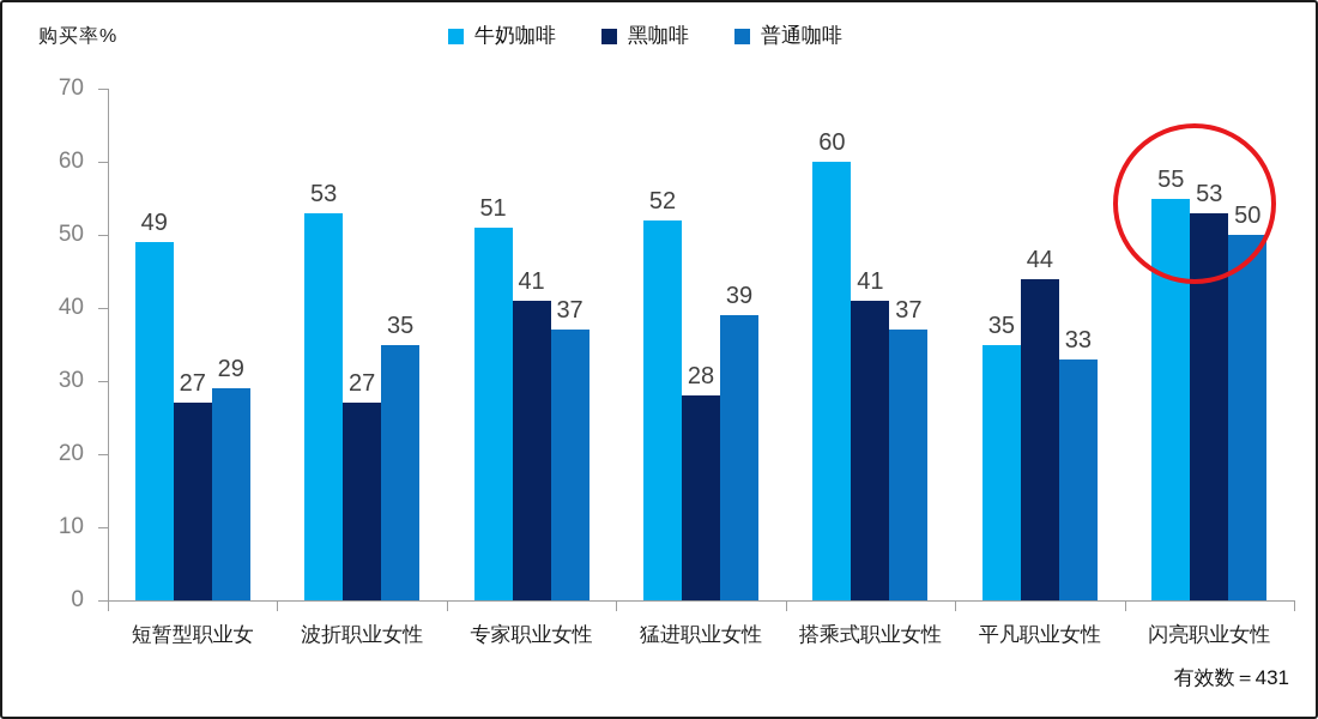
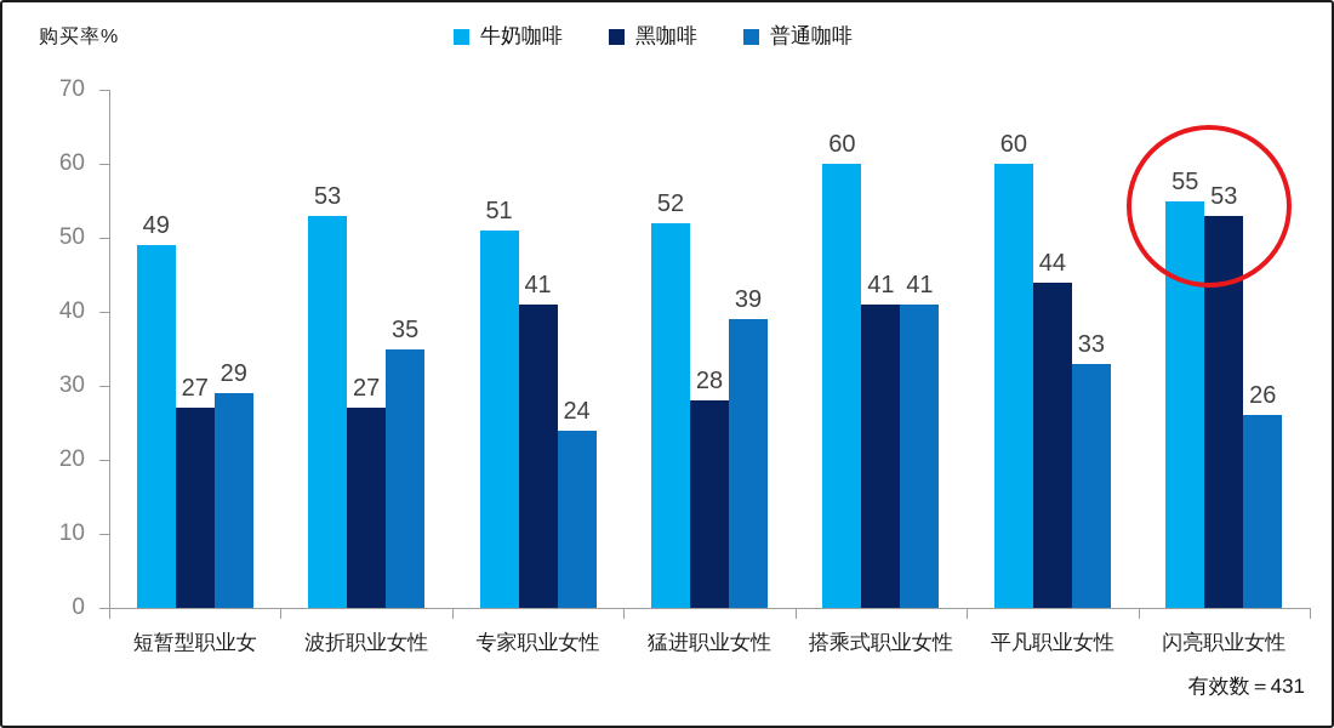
普通咖啡/专家职业女性: 37 -> 24
普通咖啡/搭乘式职业女性: 37 -> 41
牛奶咖啡/平凡职业女性: 35 -> 60
普通咖啡/闪亮职业女性: 50 -> 26
